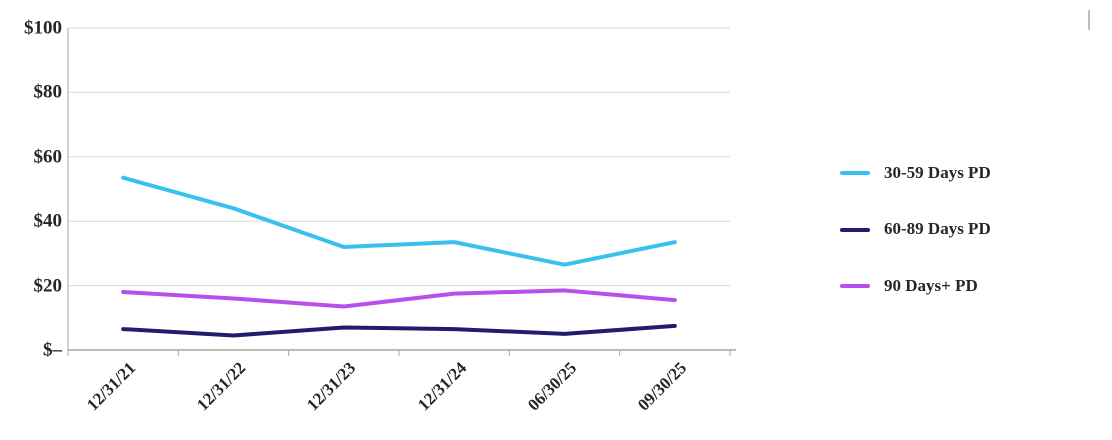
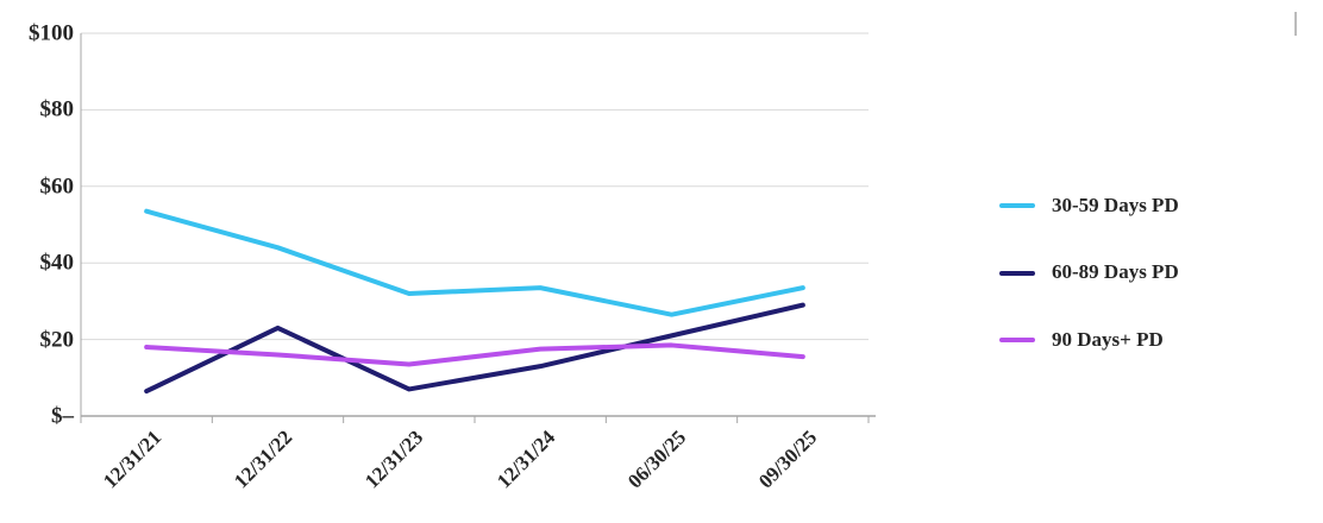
60-89 Days PD/12/31/22: $4 -> $23
60-89 Days PD/12/31/24: $6 -> $13
60-89 Days PD/06/30/25: $5 -> $21
60-89 Days PD/09/30/25: $8 -> $29
